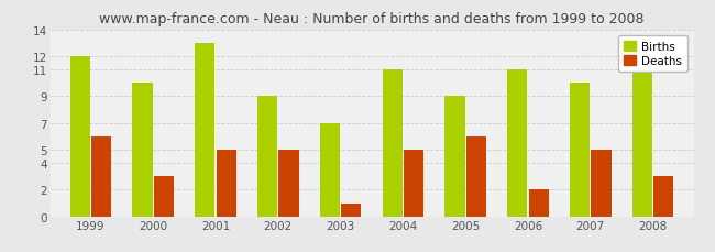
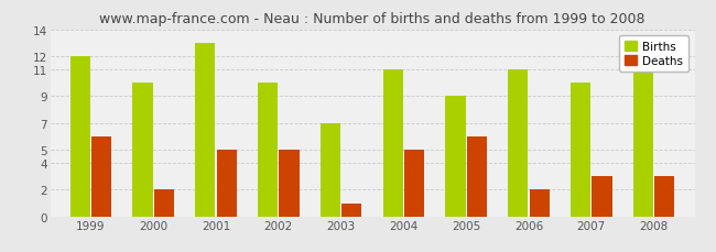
Deaths/2000: 3 -> 2
Births/2002: 9 -> 10
Deaths/2007: 5 -> 3
